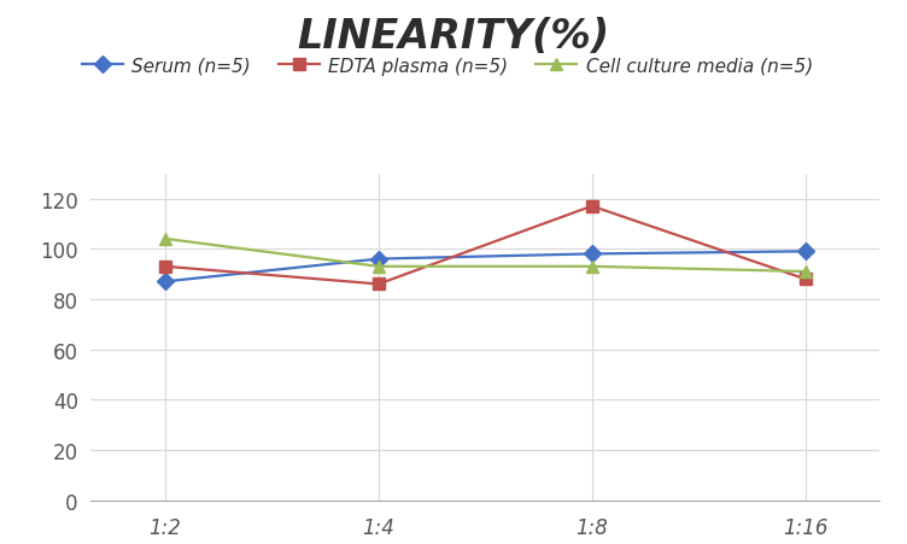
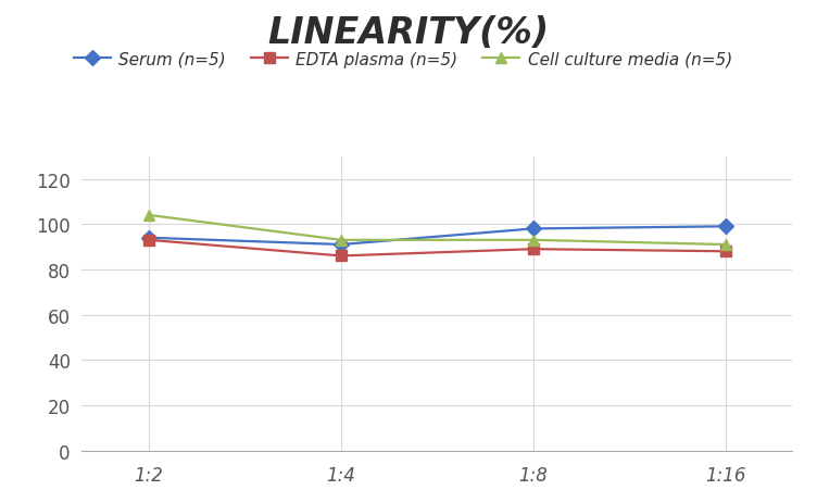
Serum (n=5)/1:2: 87 -> 94
Serum (n=5)/1:4: 96 -> 91
EDTA plasma (n=5)/1:8: 117 -> 89
